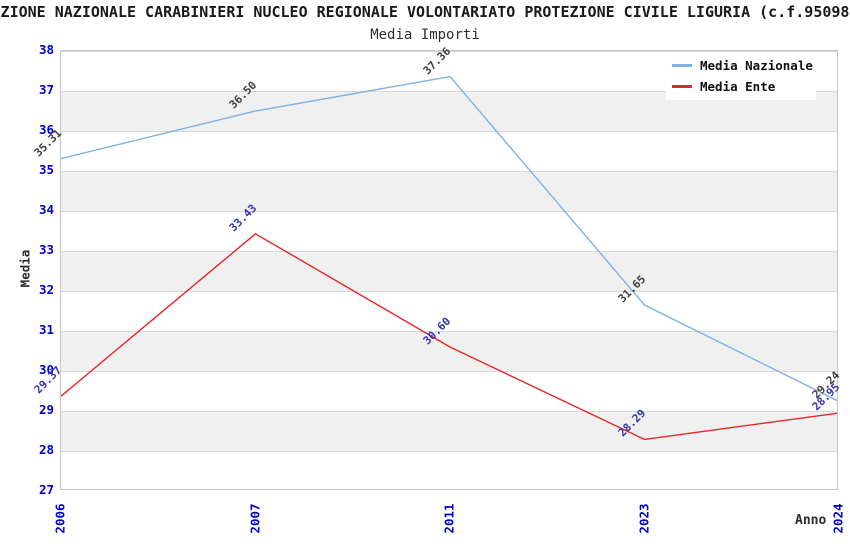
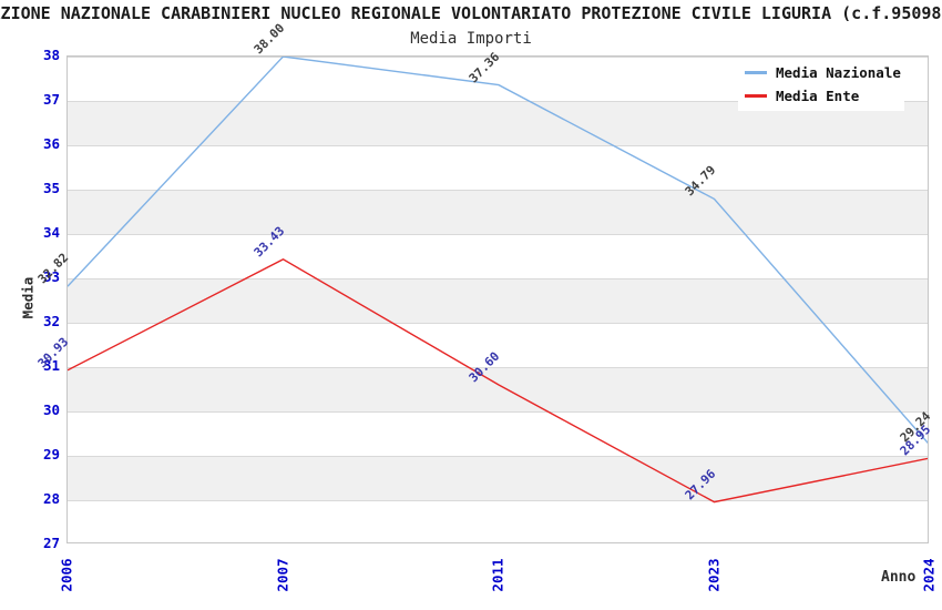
Media Nazionale/2006: 35.31 -> 32.82
Media Ente/2006: 29.37 -> 30.93
Media Nazionale/2007: 36.50 -> 38.00
Media Nazionale/2023: 31.65 -> 34.79
Media Ente/2023: 28.29 -> 27.96
